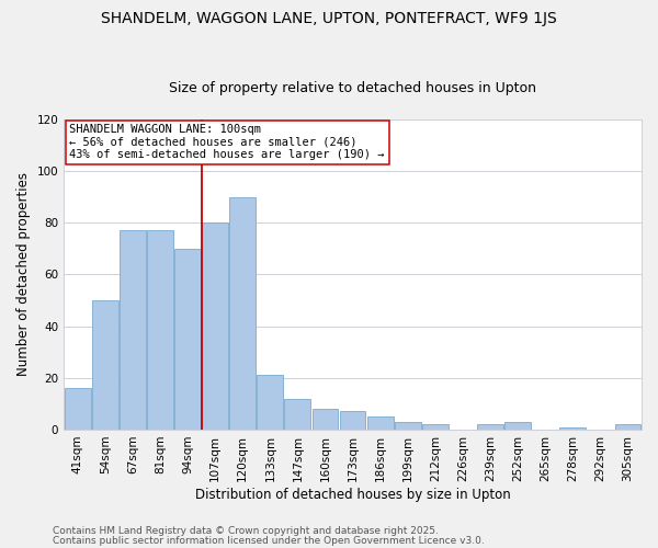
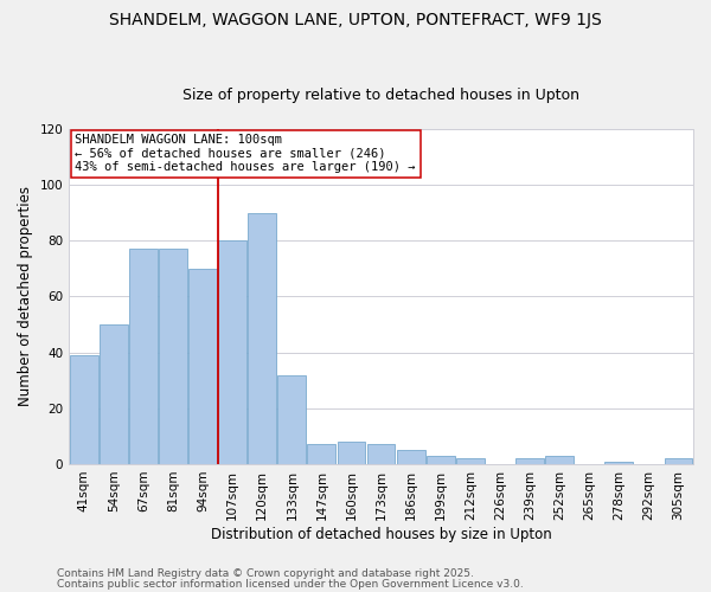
41sqm: 16 -> 39
133sqm: 21 -> 32
147sqm: 12 -> 7
